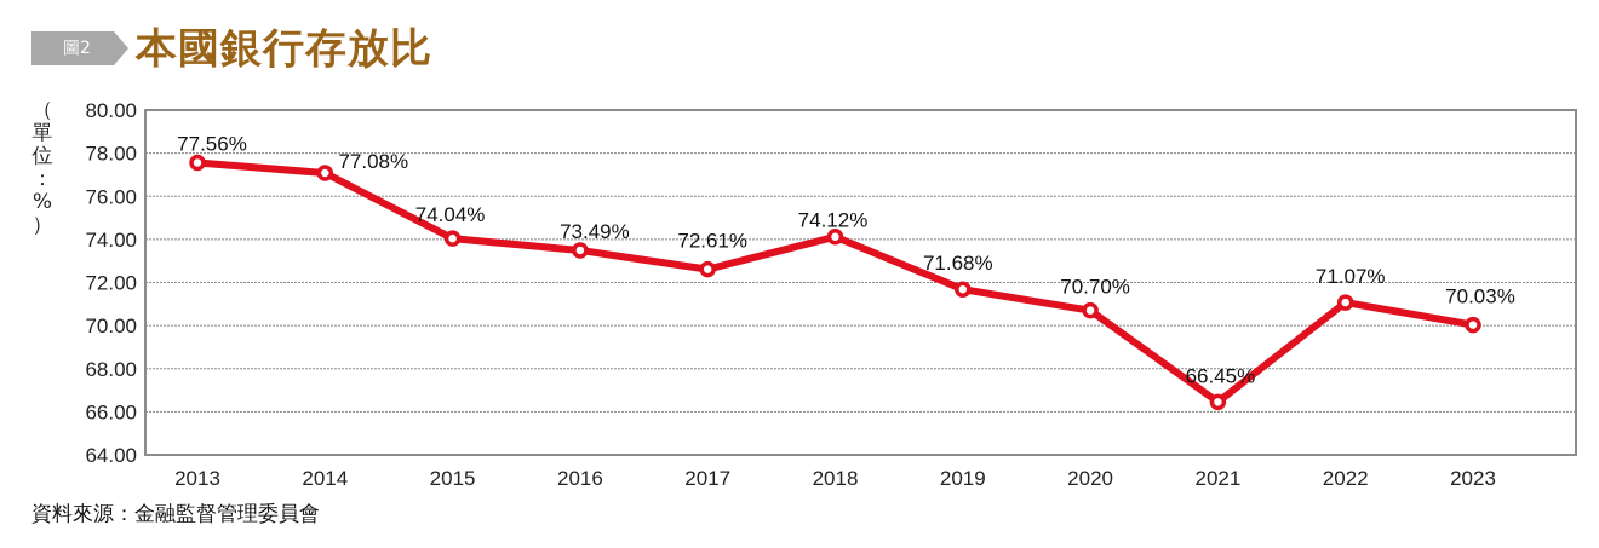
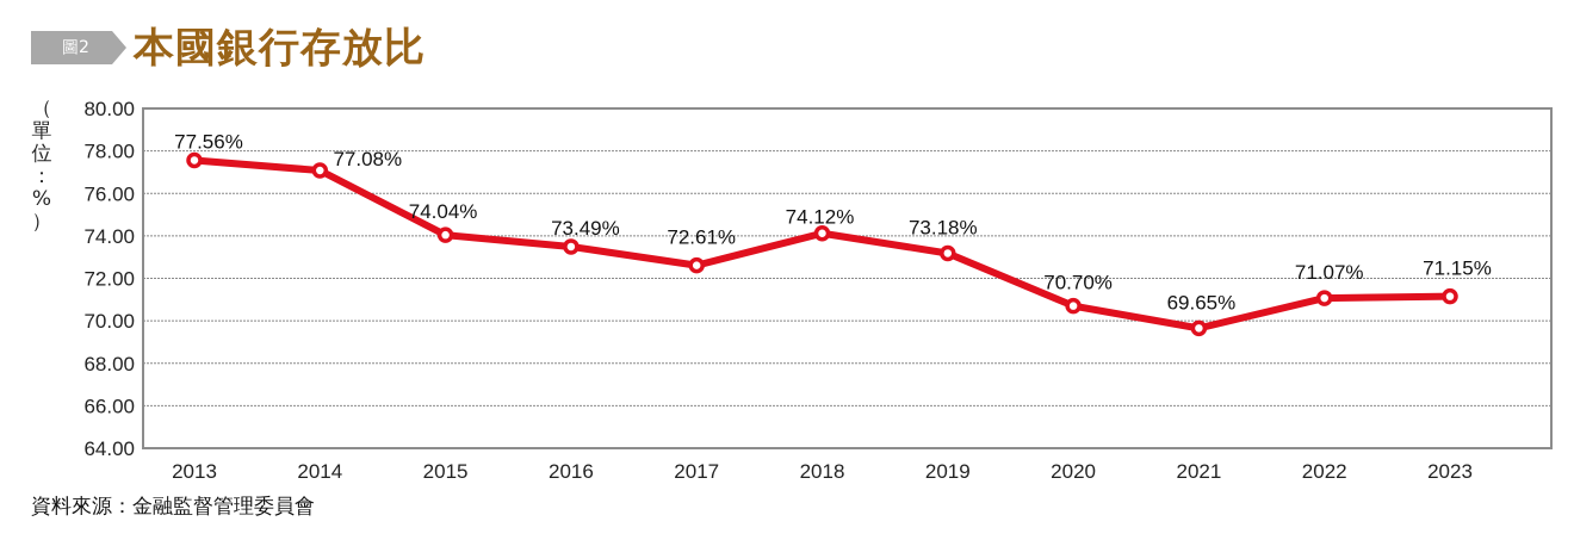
2019: 71.68% -> 73.18%
2021: 66.45% -> 69.65%
2023: 70.03% -> 71.15%
